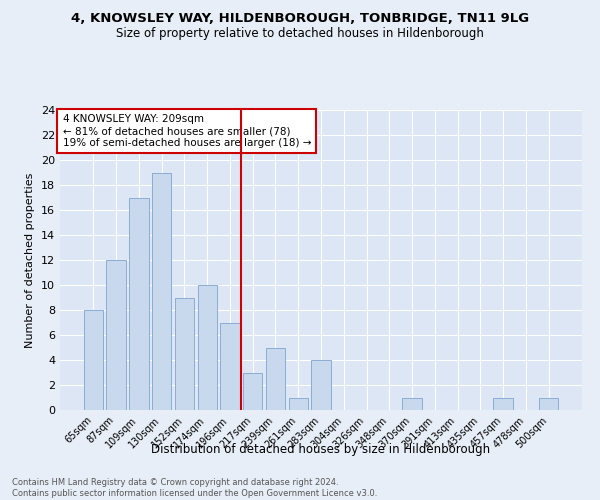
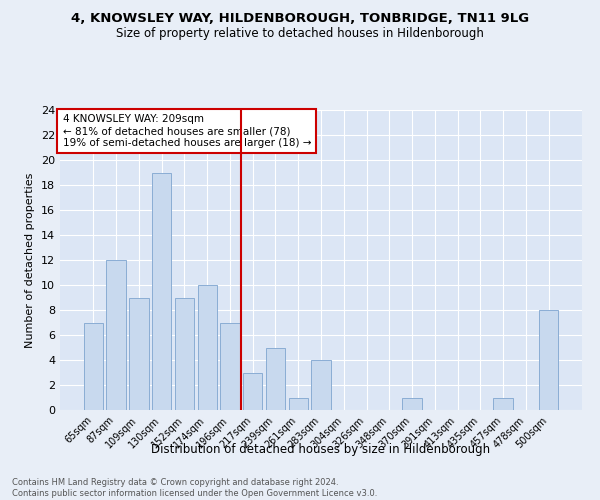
65sqm: 8 -> 7
109sqm: 17 -> 9
500sqm: 1 -> 8
